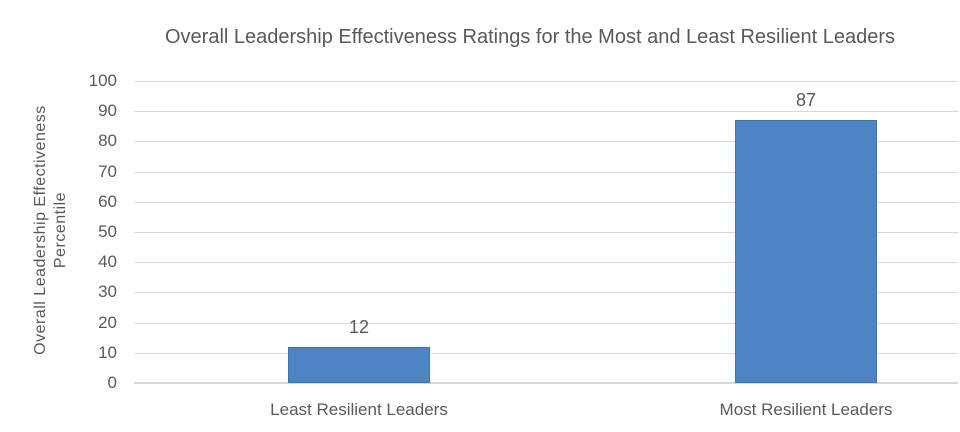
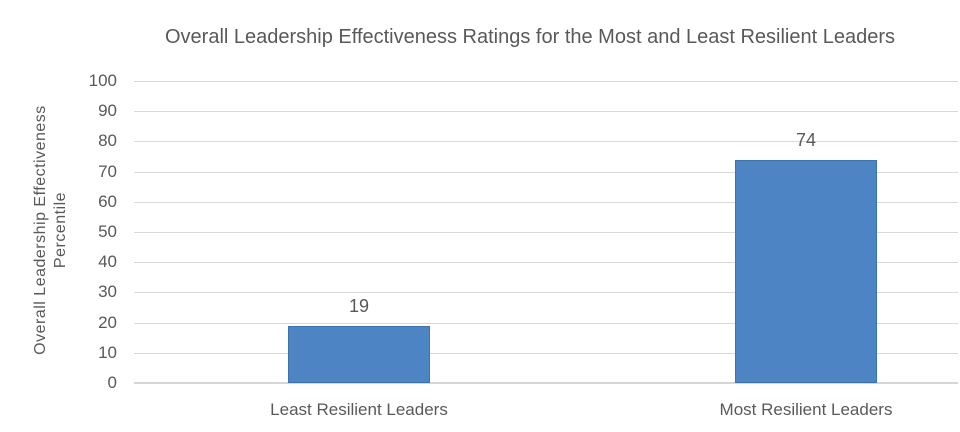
Least Resilient Leaders: 12 -> 19
Most Resilient Leaders: 87 -> 74
